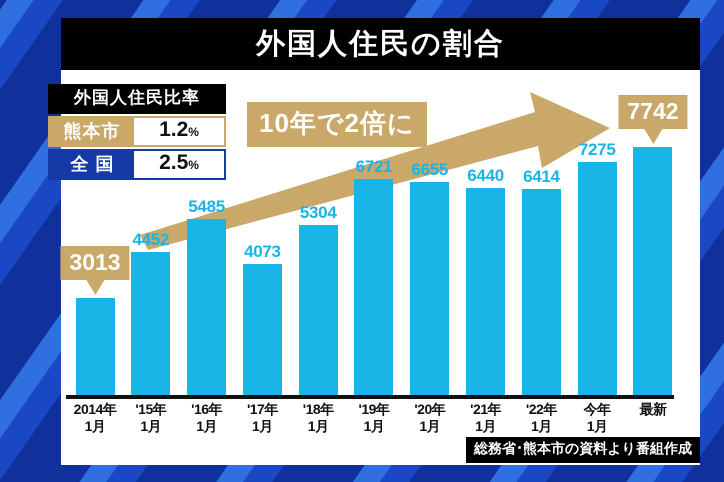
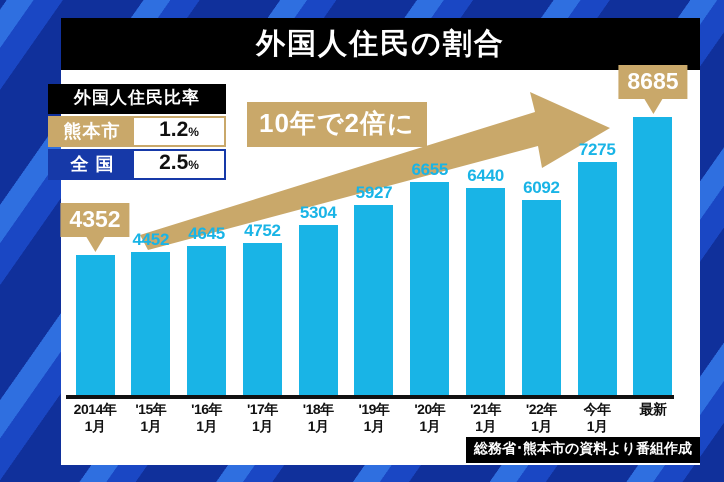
2014年 1月: 3013 -> 4352
'16年 1月: 5485 -> 4645
'17年 1月: 4073 -> 4752
'19年 1月: 6721 -> 5927
'22年 1月: 6414 -> 6092
最新: 7742 -> 8685
